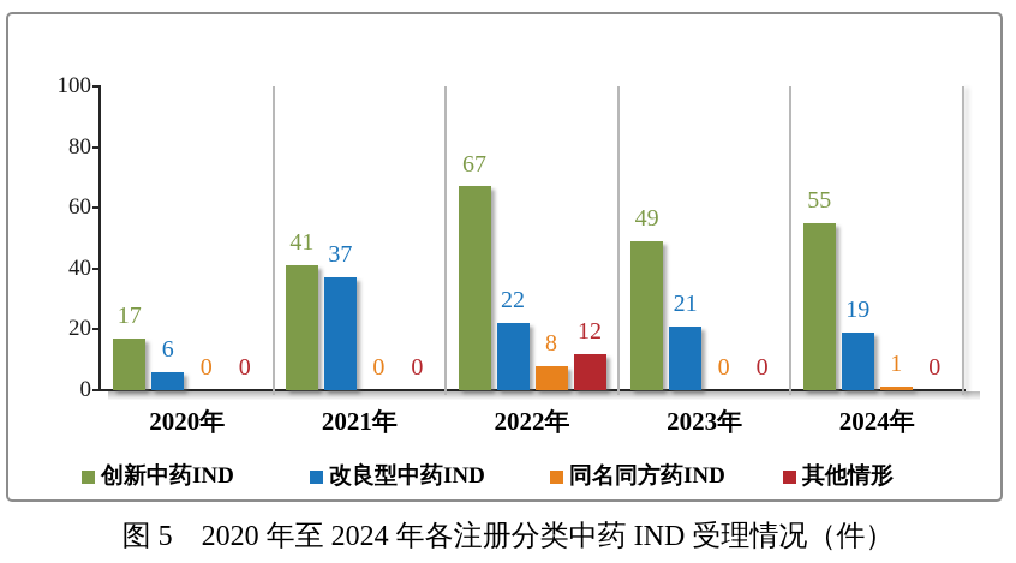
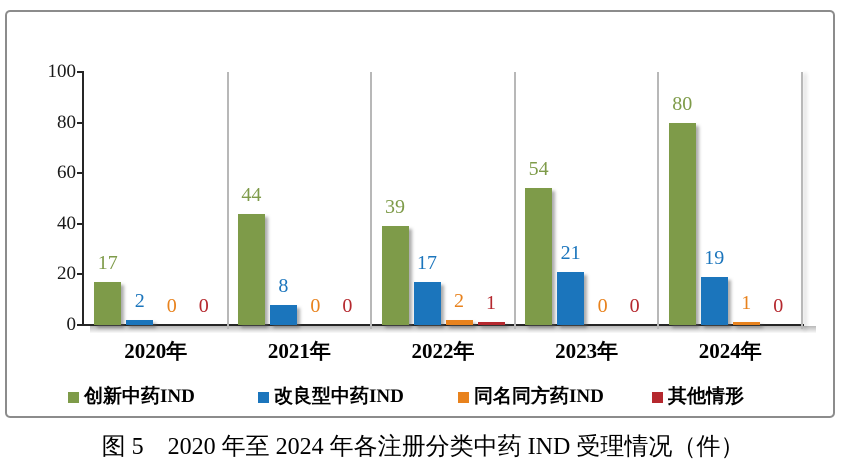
改良型中药IND/2020年: 6 -> 2
创新中药IND/2021年: 41 -> 44
改良型中药IND/2021年: 37 -> 8
创新中药IND/2022年: 67 -> 39
改良型中药IND/2022年: 22 -> 17
同名同方药IND/2022年: 8 -> 2
其他情形/2022年: 12 -> 1
创新中药IND/2023年: 49 -> 54
创新中药IND/2024年: 55 -> 80
